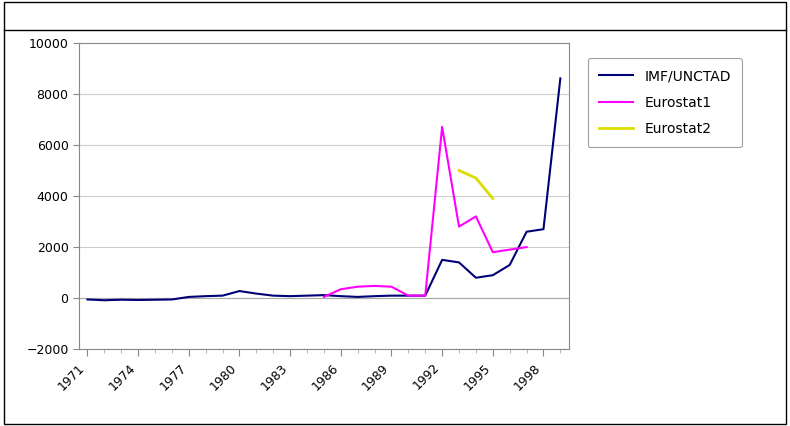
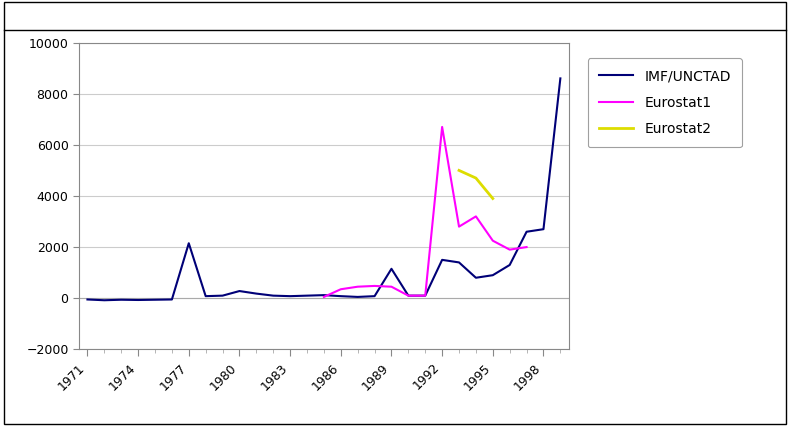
IMF/UNCTAD/1977: 50 -> 2150
IMF/UNCTAD/1989: 100 -> 1150
Eurostat1/1995: 1800 -> 2250
